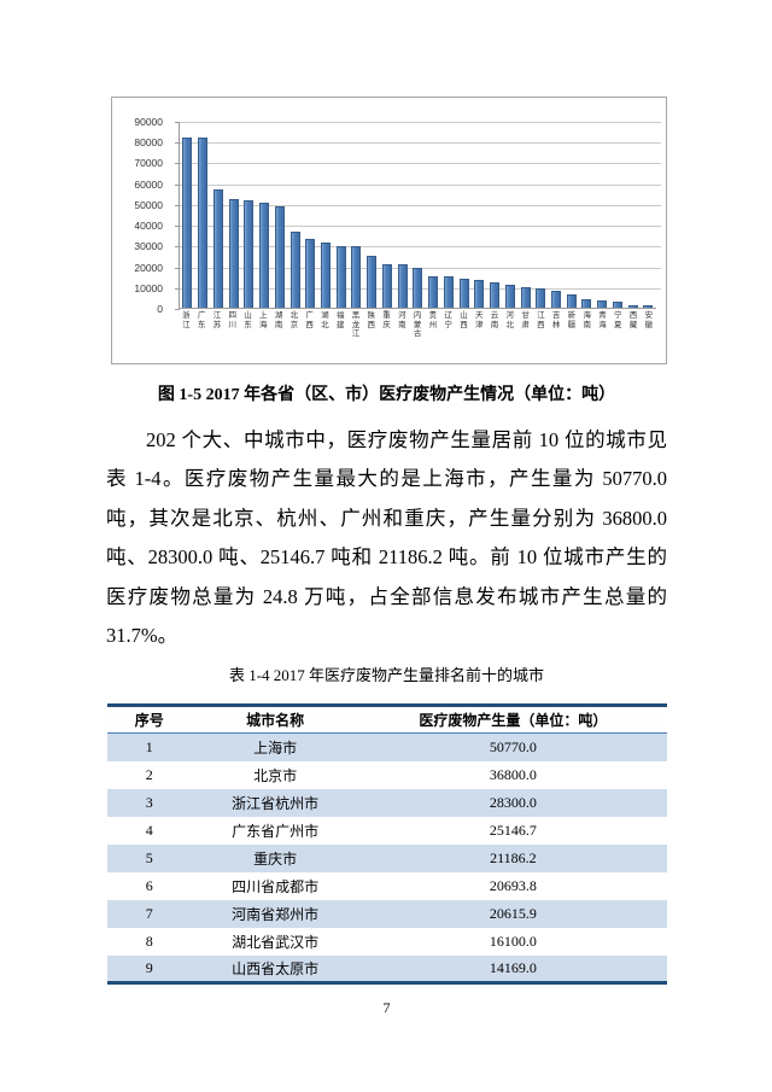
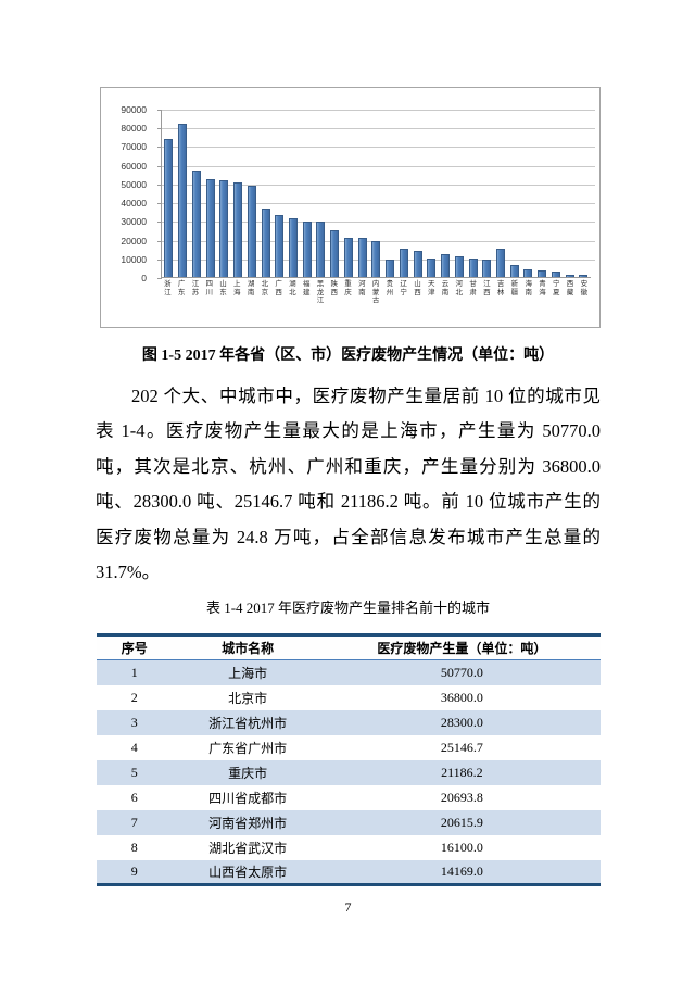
浙江: 82000 -> 74000
贵州: 15000 -> 9000
天津: 14000 -> 10000
吉林: 8000 -> 15000
